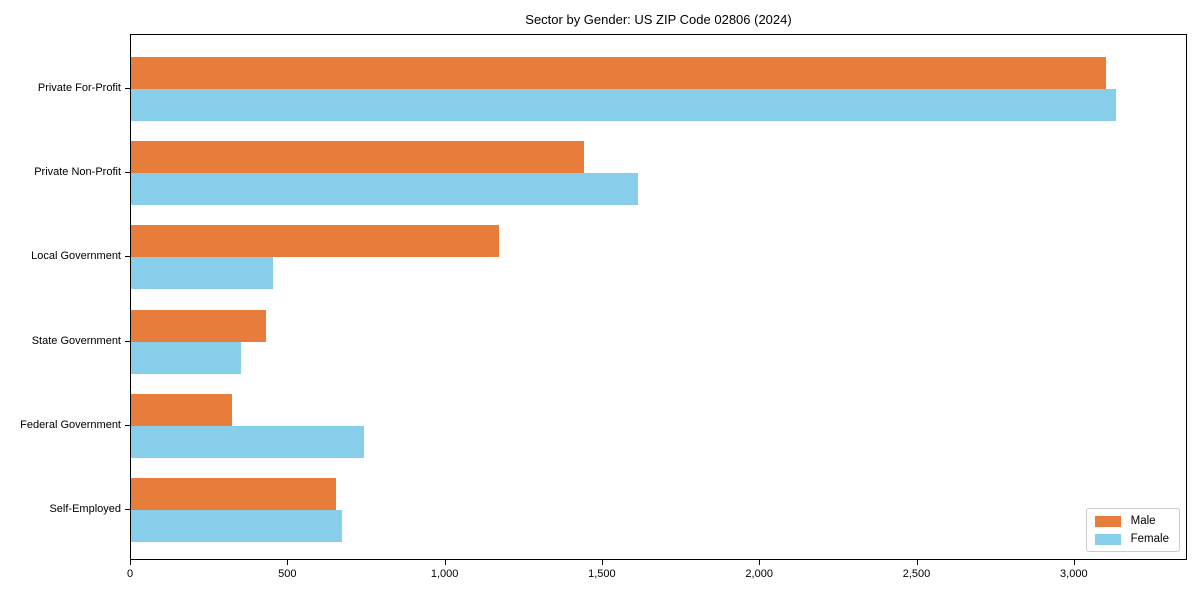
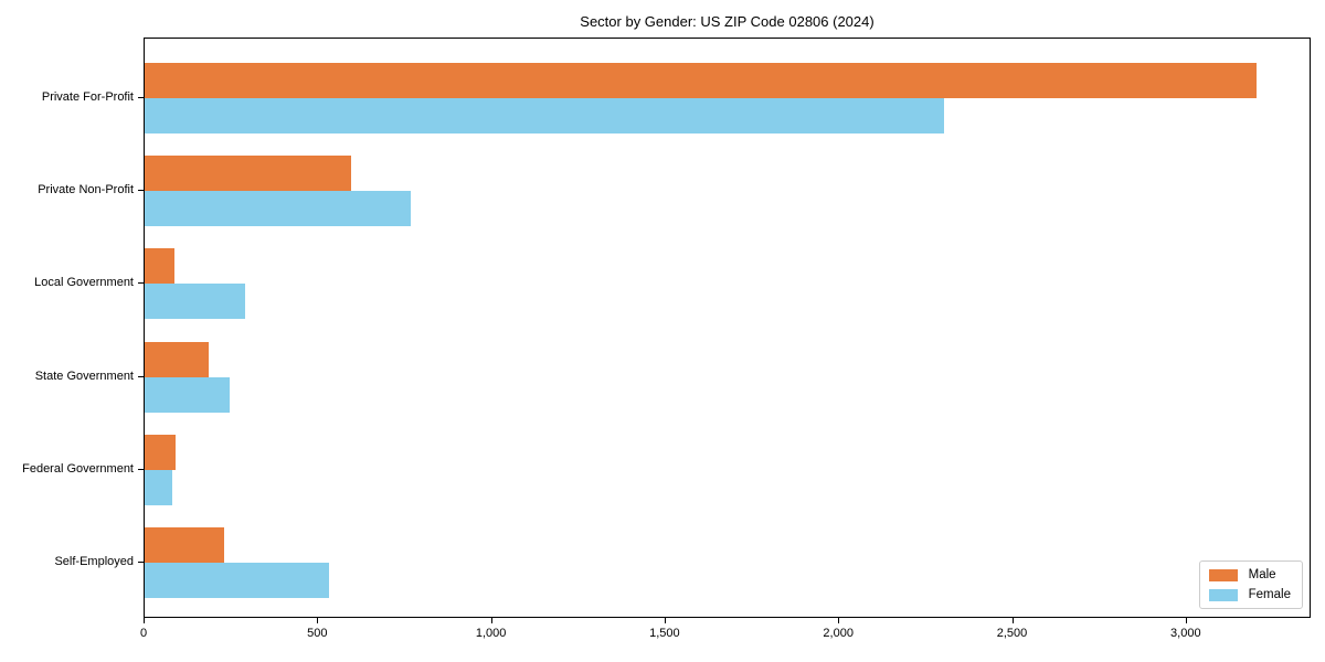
Male/Private For-Profit: 3100 -> 3200
Female/Private For-Profit: 3130 -> 2300
Male/Private Non-Profit: 1440 -> 600
Female/Private Non-Profit: 1610 -> 760
Male/Local Government: 1170 -> 80
Female/Local Government: 450 -> 290
Male/State Government: 430 -> 180
Female/State Government: 350 -> 240
Male/Federal Government: 320 -> 90
Female/Federal Government: 740 -> 80
Male/Self-Employed: 650 -> 230
Female/Self-Employed: 670 -> 530
